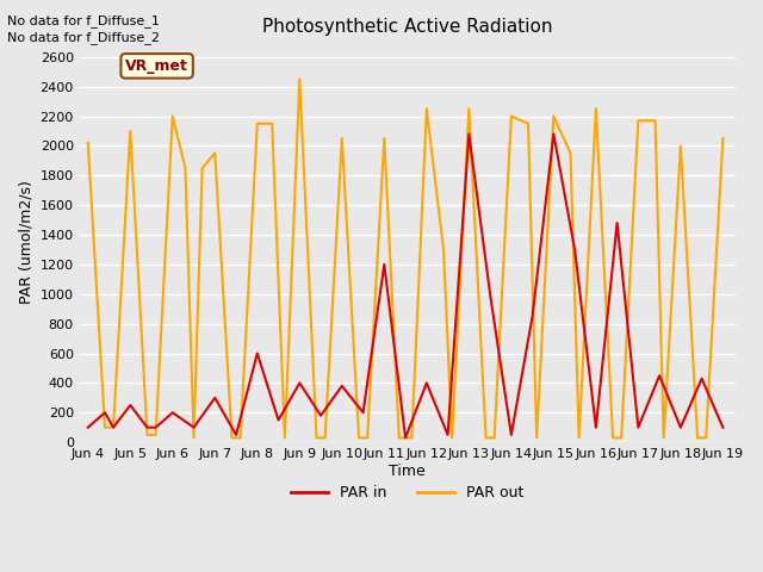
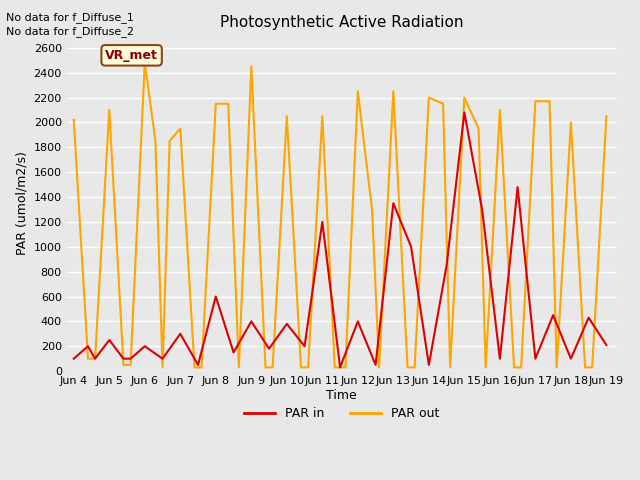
PAR out/Jun 6: 2200 -> 2480
PAR in/Jun 13: 2080 -> 1350
PAR out/Jun 16: 2250 -> 2100
PAR in/Jun 19: 100 -> 210
